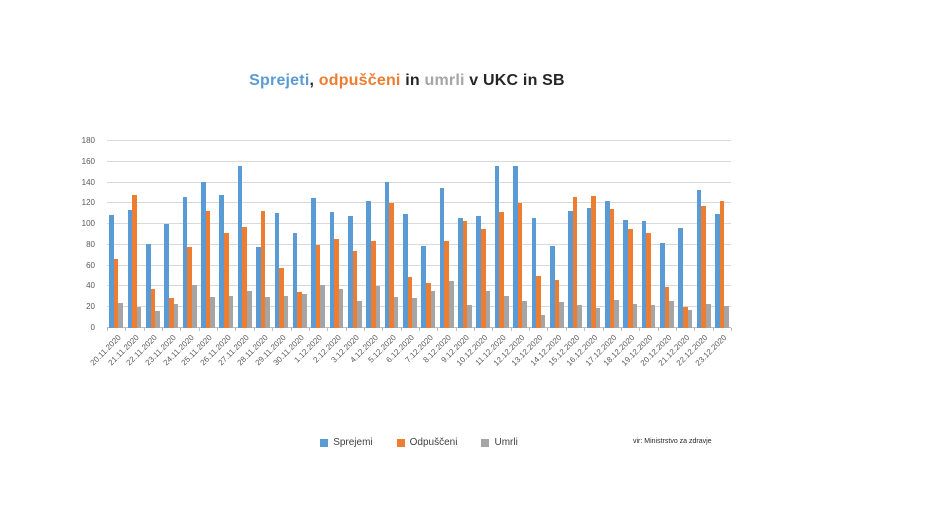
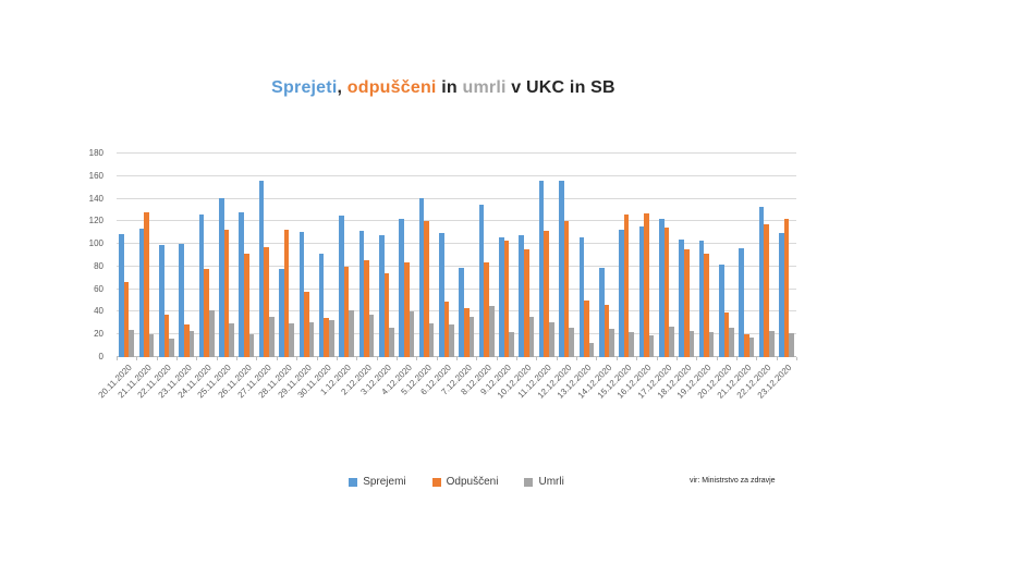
Sprejemi/22.11.2020: 81 -> 99
Umrli/26.11.2020: 31 -> 20
